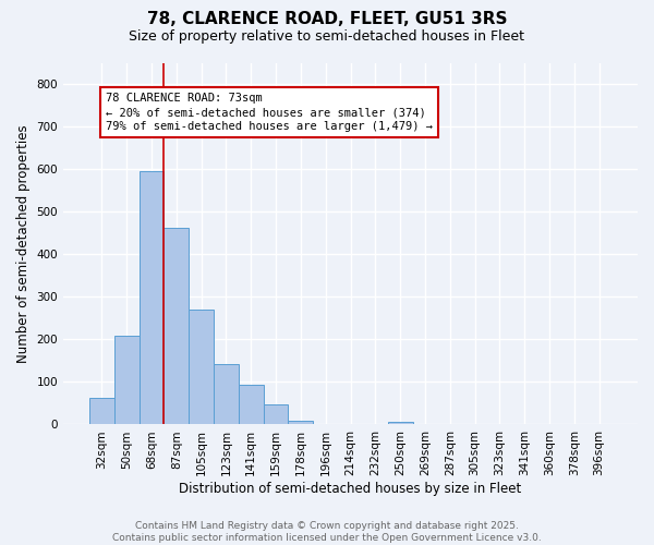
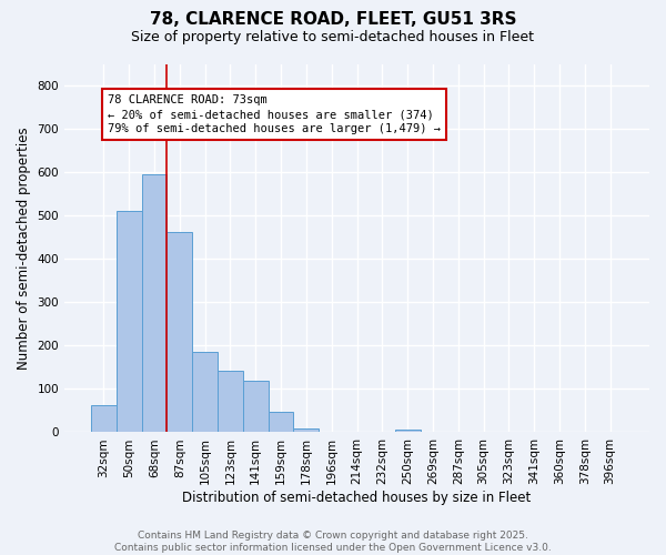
50sqm: 209 -> 510
105sqm: 271 -> 185
141sqm: 93 -> 120
